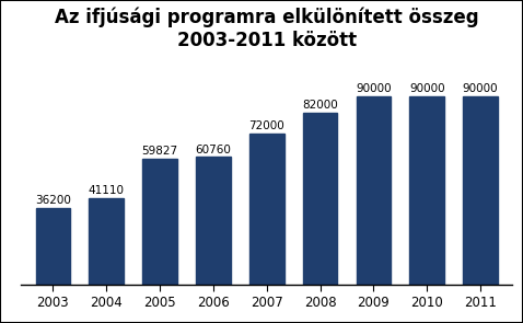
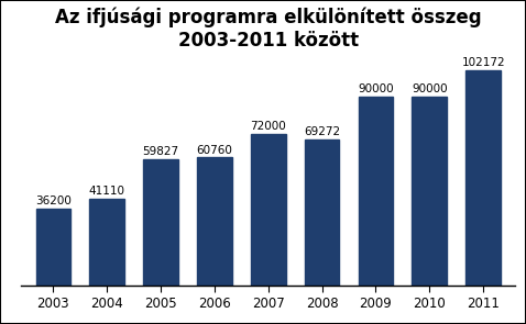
2008: 82000 -> 69272
2011: 90000 -> 102172
